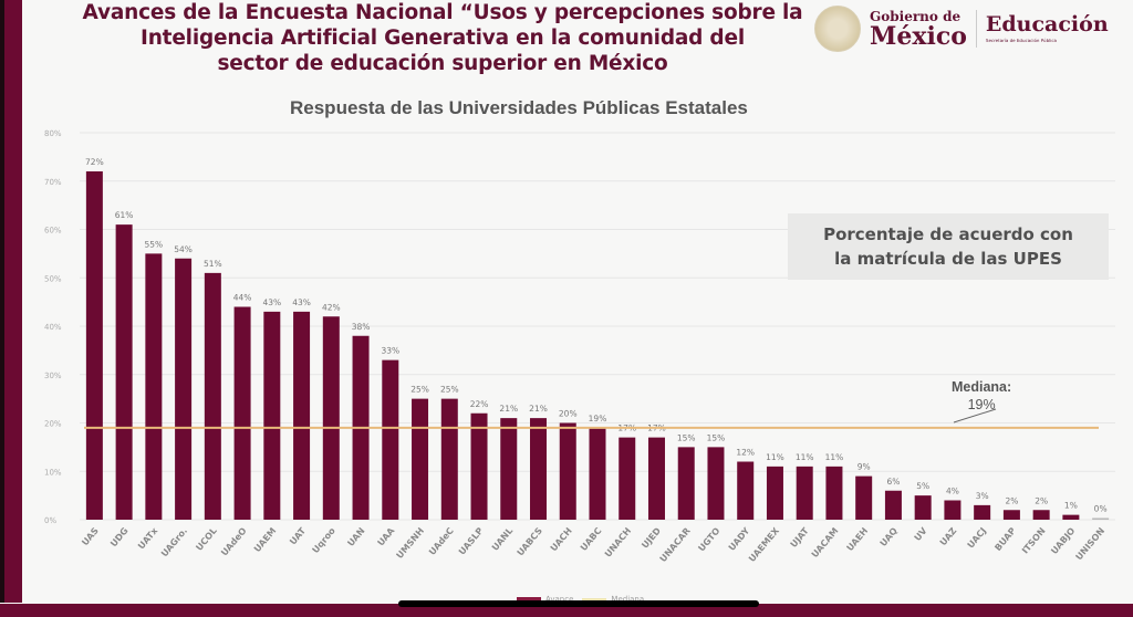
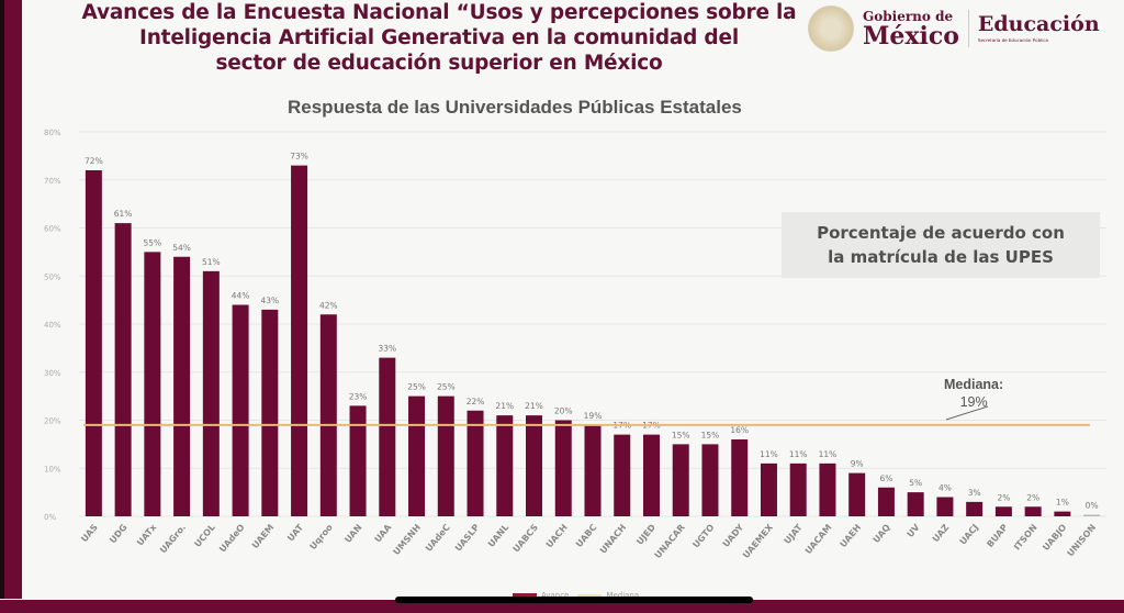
UAT: 43% -> 73%
UAN: 38% -> 23%
UADY: 12% -> 16%
